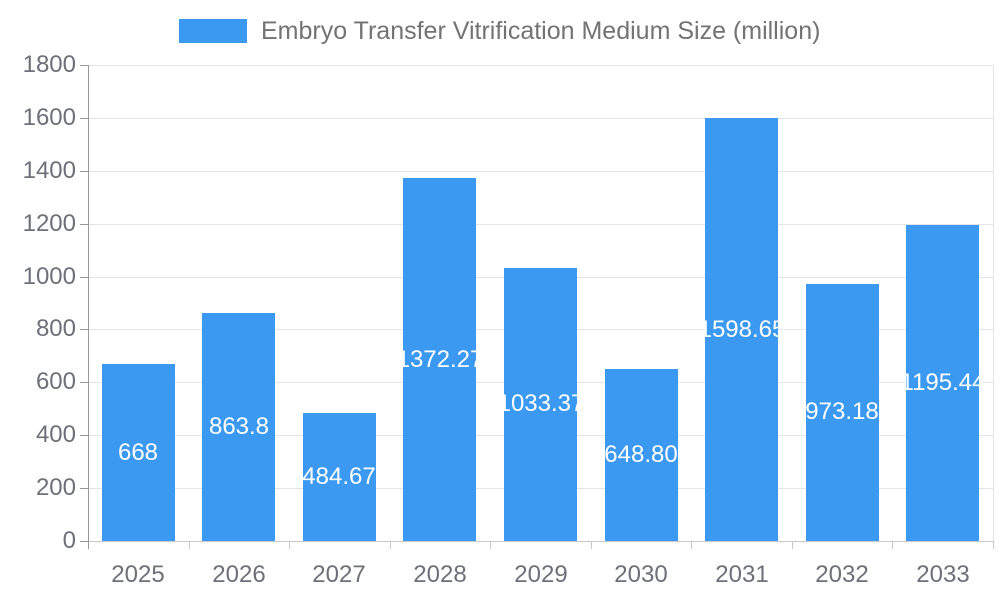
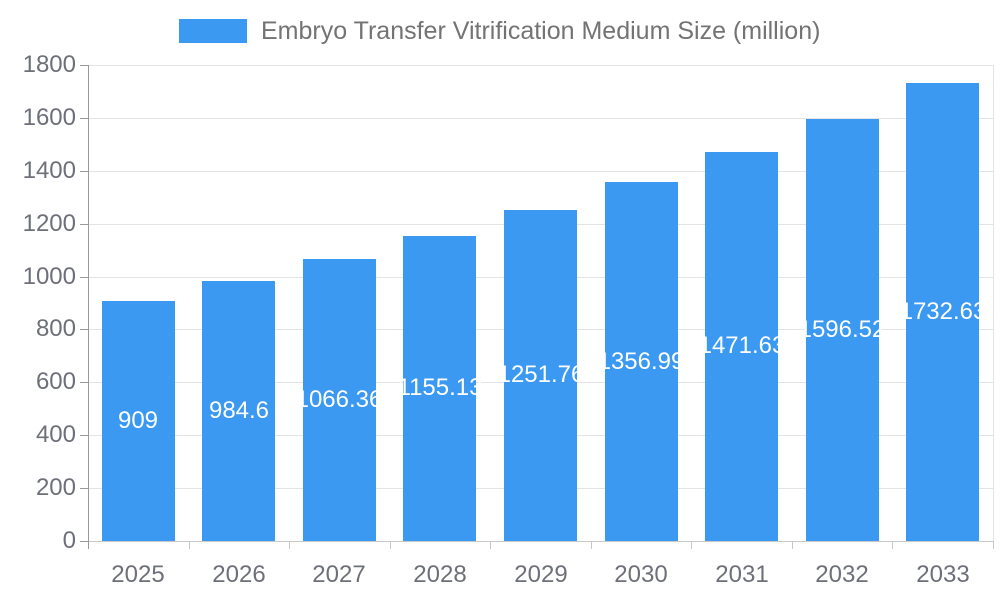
2025: 668 -> 909
2026: 863.8 -> 984.6
2027: 484.67 -> 1066.36
2028: 1372.27 -> 1155.13
2029: 1033.37 -> 1251.76
2030: 648.80 -> 1356.99
2031: 1598.65 -> 1471.63
2032: 973.18 -> 1596.52
2033: 1195.44 -> 1732.63
